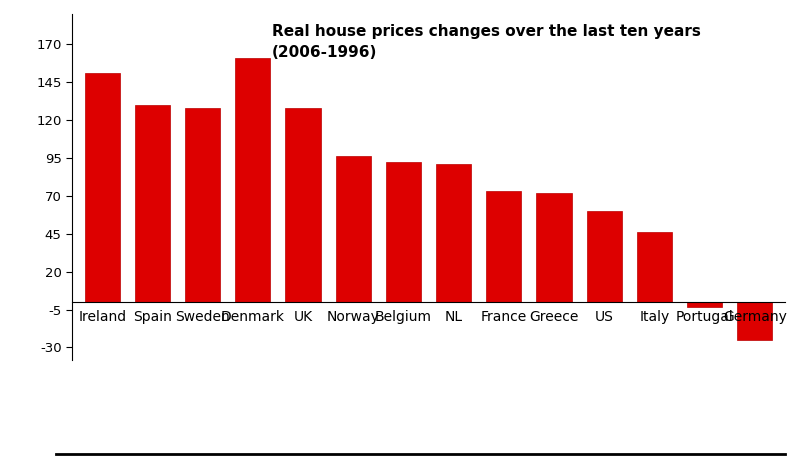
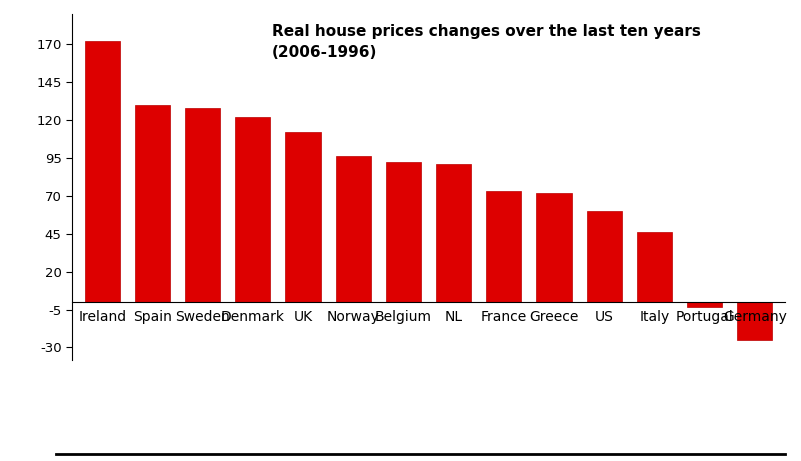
Ireland: 151 -> 172
Denmark: 161 -> 122
UK: 128 -> 112
